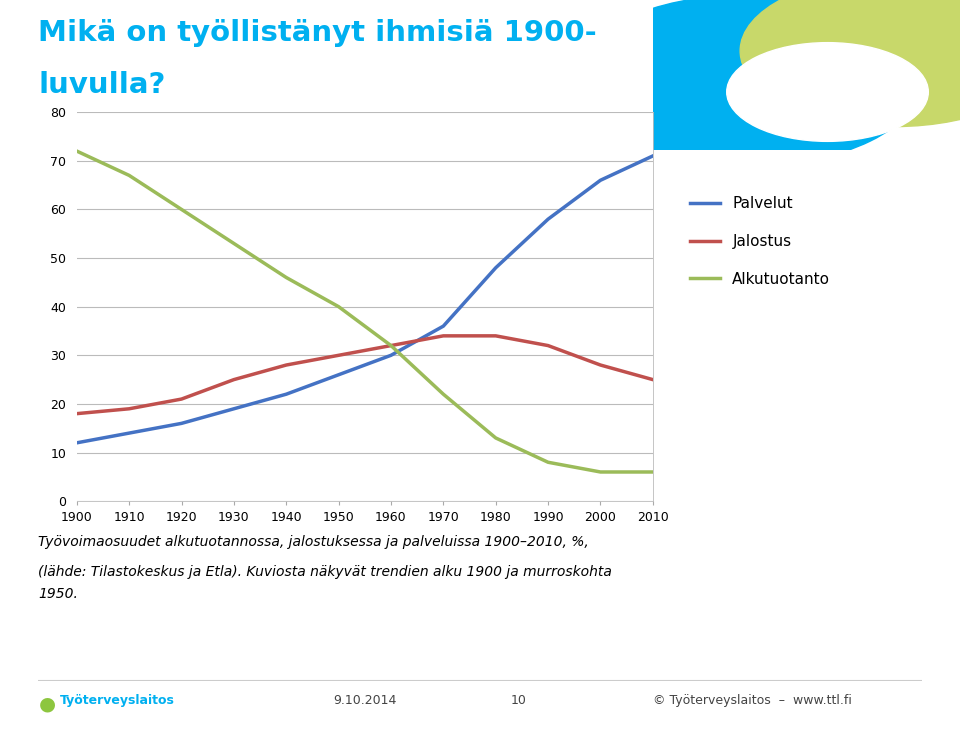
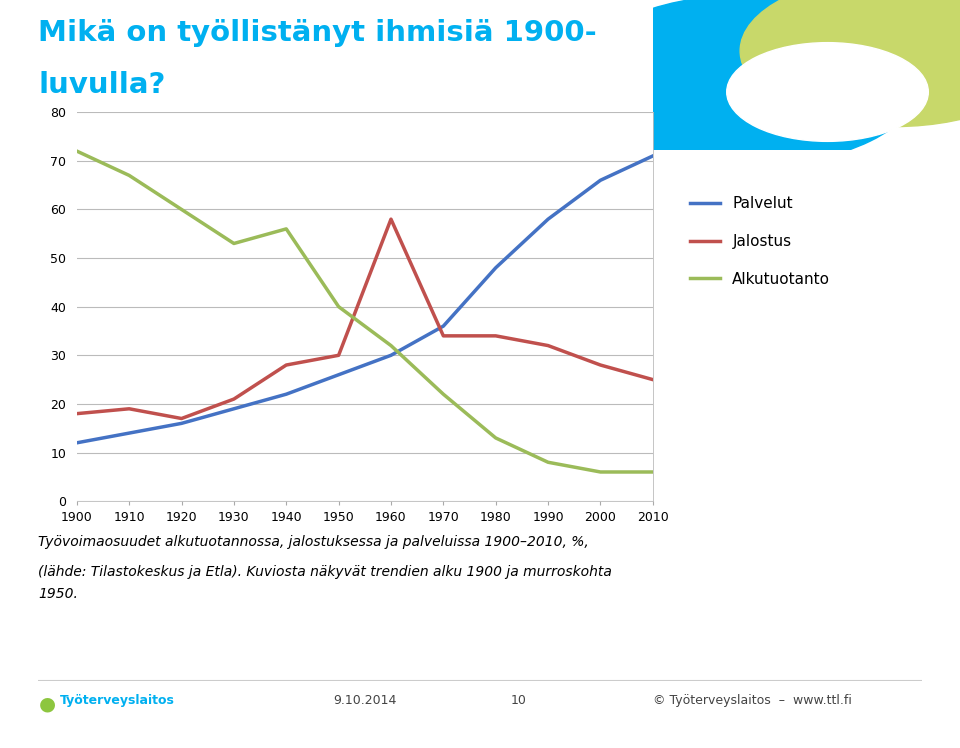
Jalostus/1920: 21 -> 17
Jalostus/1930: 25 -> 21
Alkutuotanto/1940: 46 -> 56
Jalostus/1960: 32 -> 58
